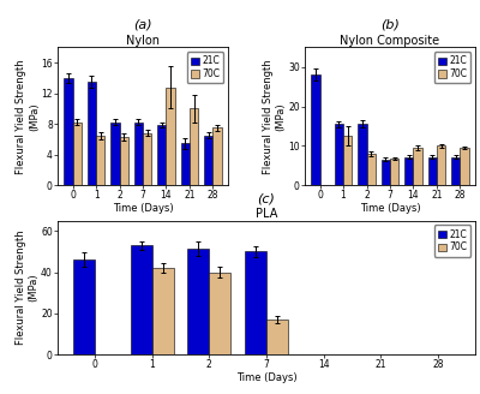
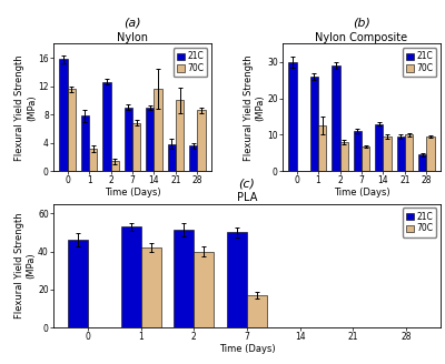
Nylon/21C/0: 14.0 -> 15.8
Nylon/70C/0: 8.2 -> 11.6
Nylon/21C/1: 13.5 -> 7.8
Nylon/70C/1: 6.5 -> 3.2
Nylon/21C/2: 8.2 -> 12.6
Nylon/70C/2: 6.3 -> 1.4
Nylon/21C/7: 8.2 -> 9.0
Nylon/21C/14: 7.9 -> 9.0
Nylon/70C/14: 12.8 -> 11.6
Nylon/21C/21: 5.5 -> 3.8
Nylon/21C/28: 6.5 -> 3.6
Nylon/70C/28: 7.5 -> 8.6
Nylon Composite/21C/0: 28.0 -> 30.0
Nylon Composite/21C/1: 15.5 -> 26.0
Nylon Composite/21C/2: 15.5 -> 29.0
Nylon Composite/21C/7: 6.5 -> 11.0
Nylon Composite/21C/14: 7.2 -> 13.0
Nylon Composite/21C/21: 7.2 -> 9.5
Nylon Composite/21C/28: 7.2 -> 4.5
